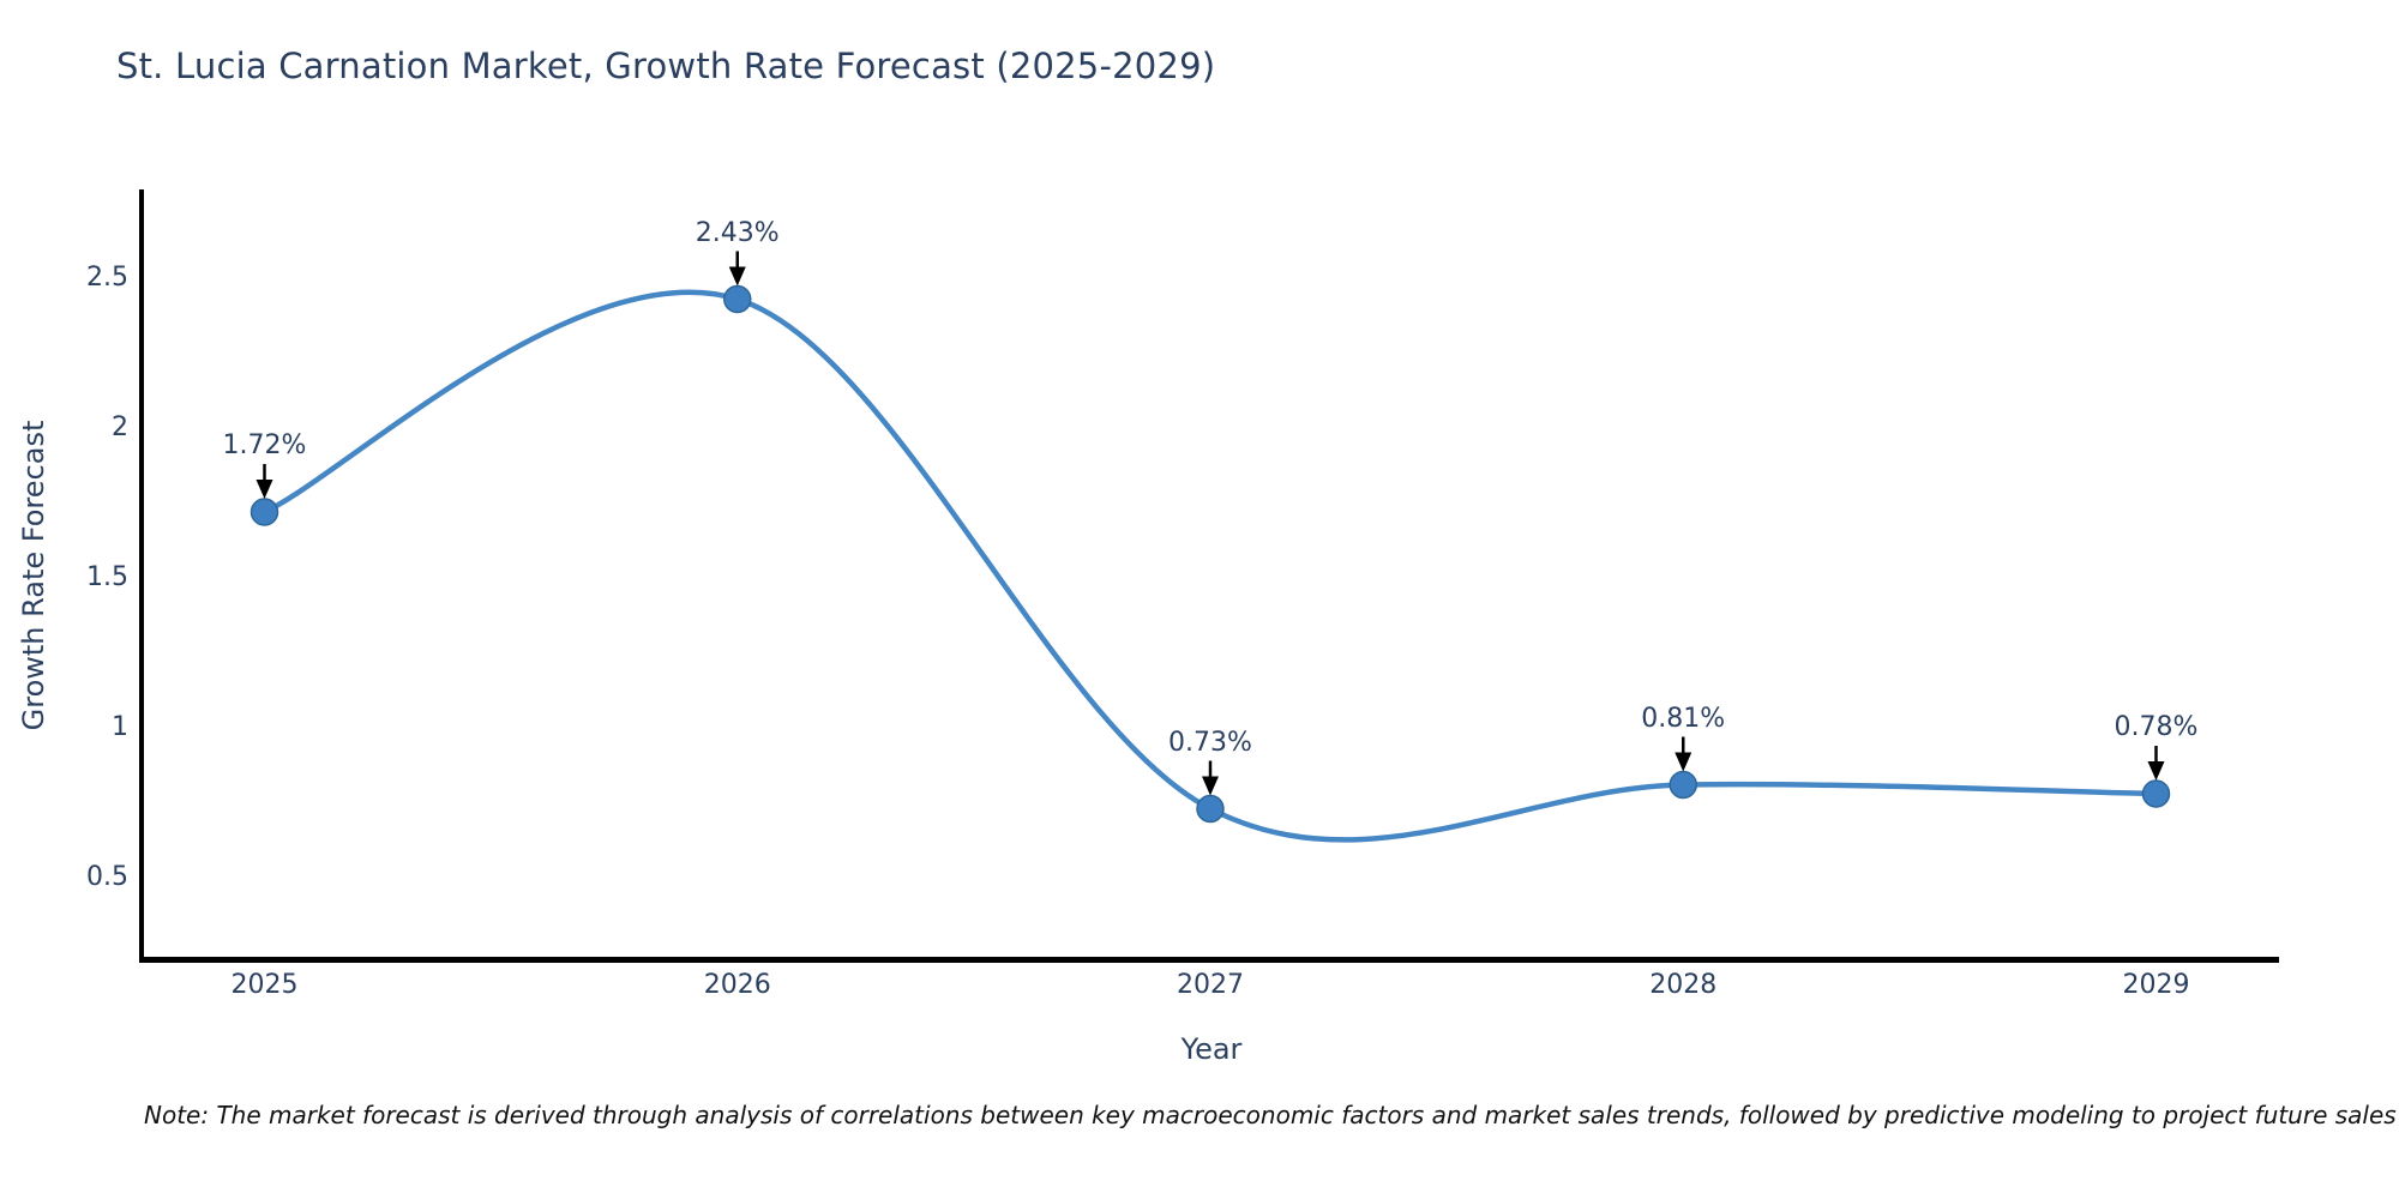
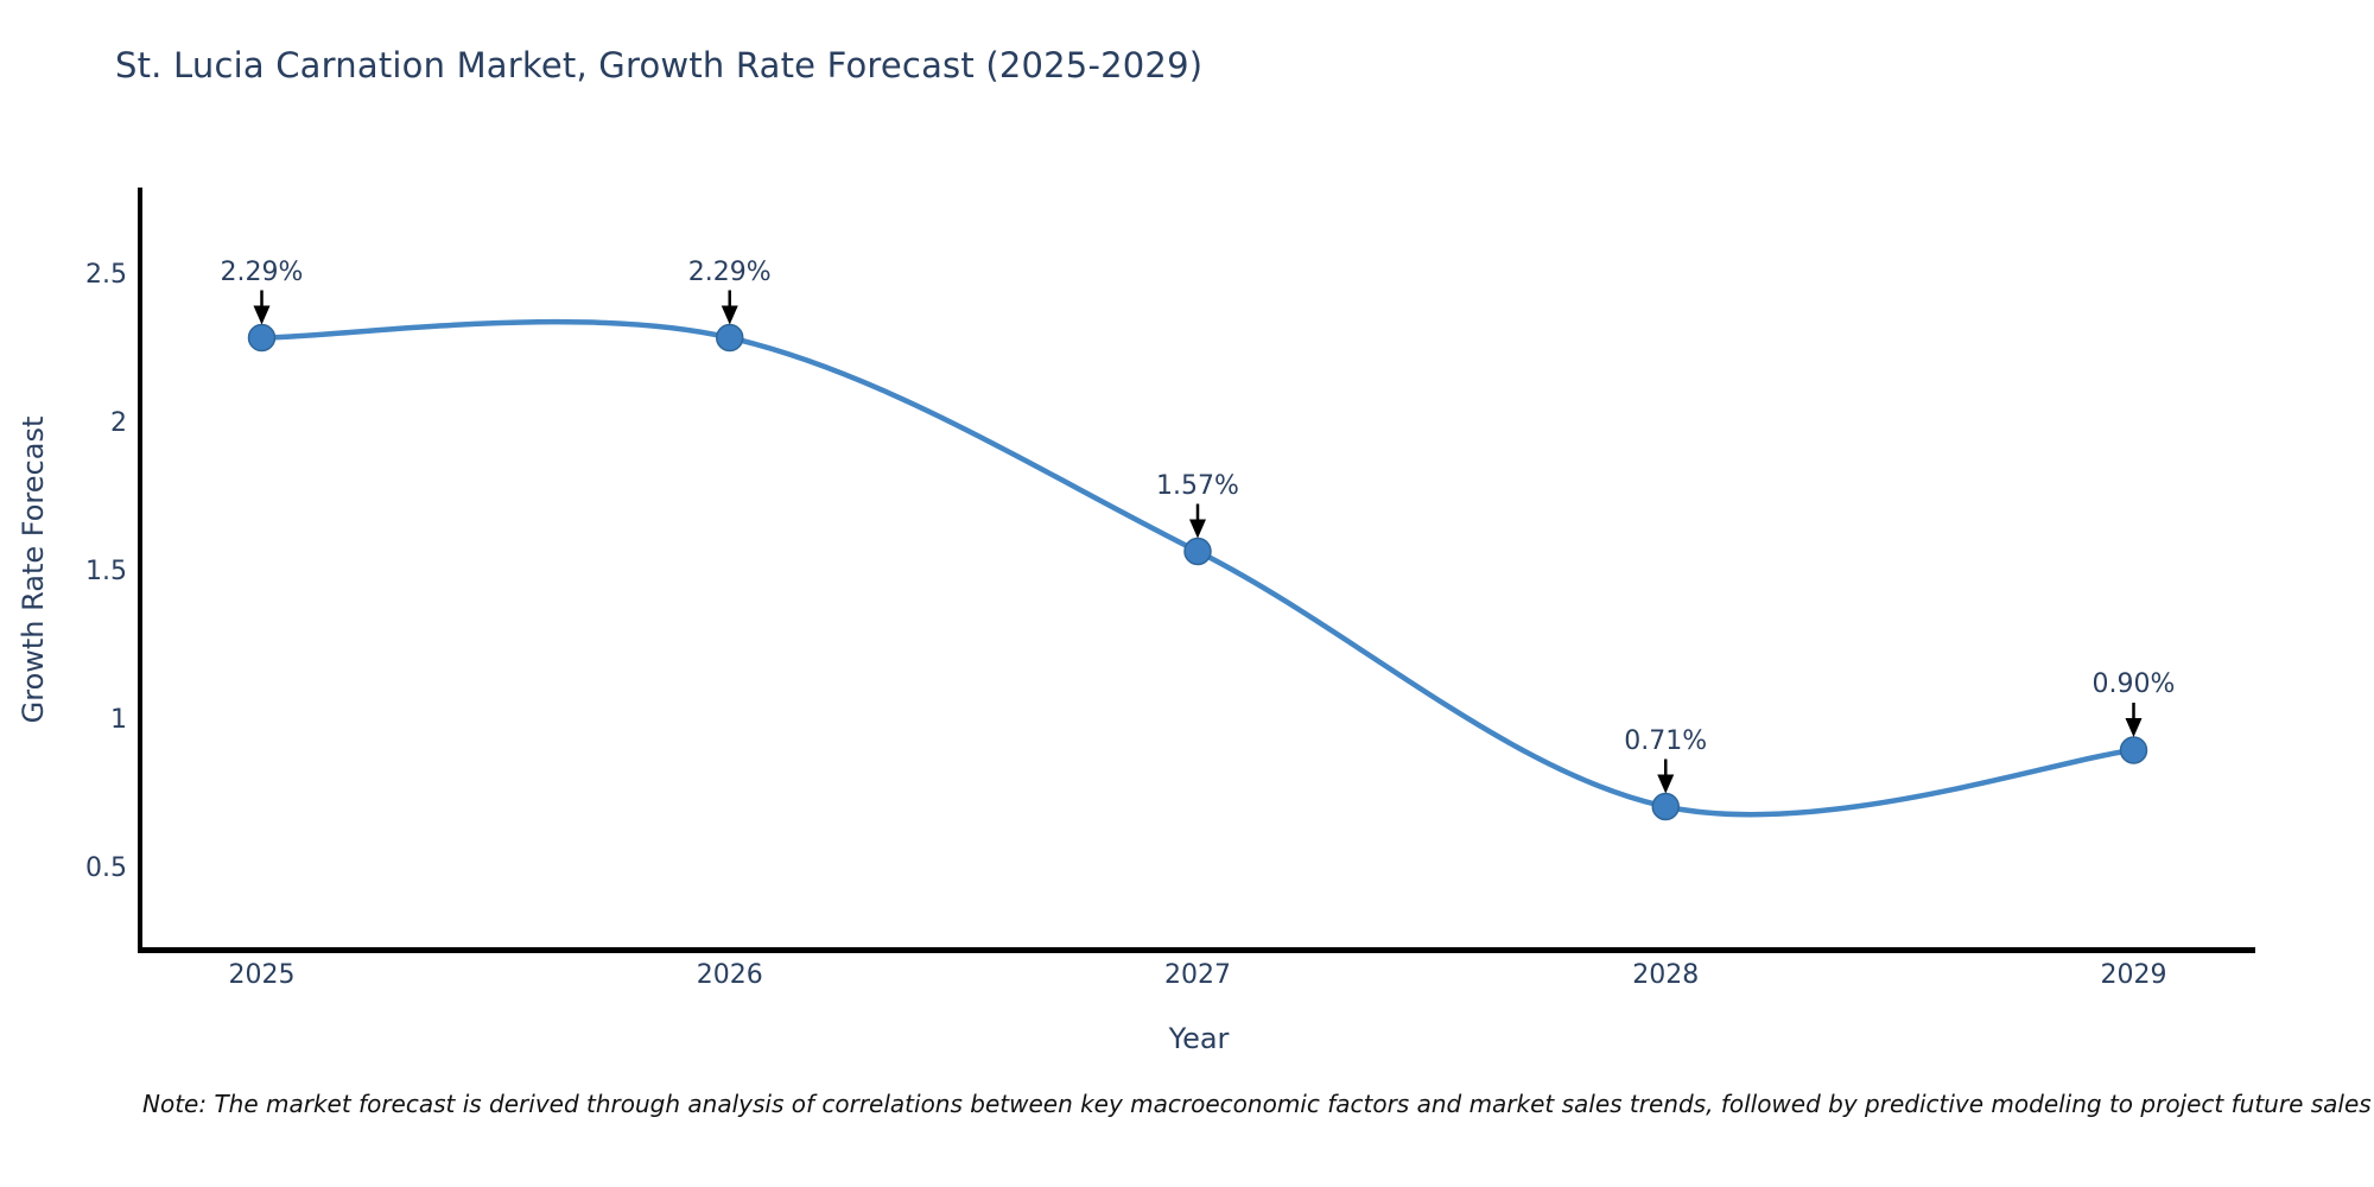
2025: 1.72% -> 2.29%
2026: 2.43% -> 2.29%
2027: 0.73% -> 1.57%
2028: 0.81% -> 0.71%
2029: 0.78% -> 0.90%
